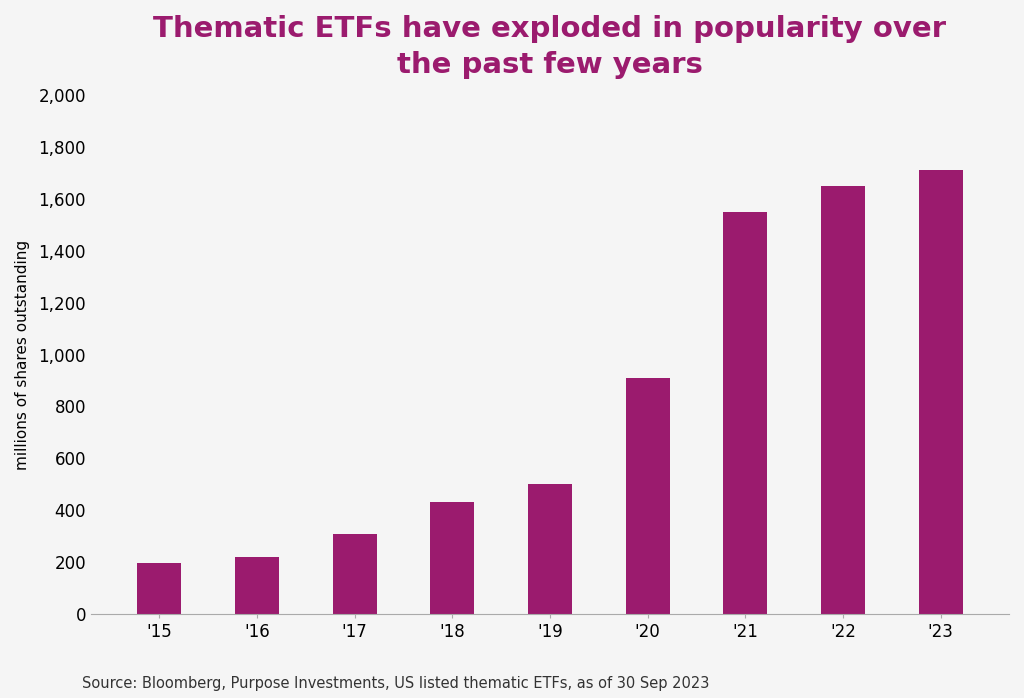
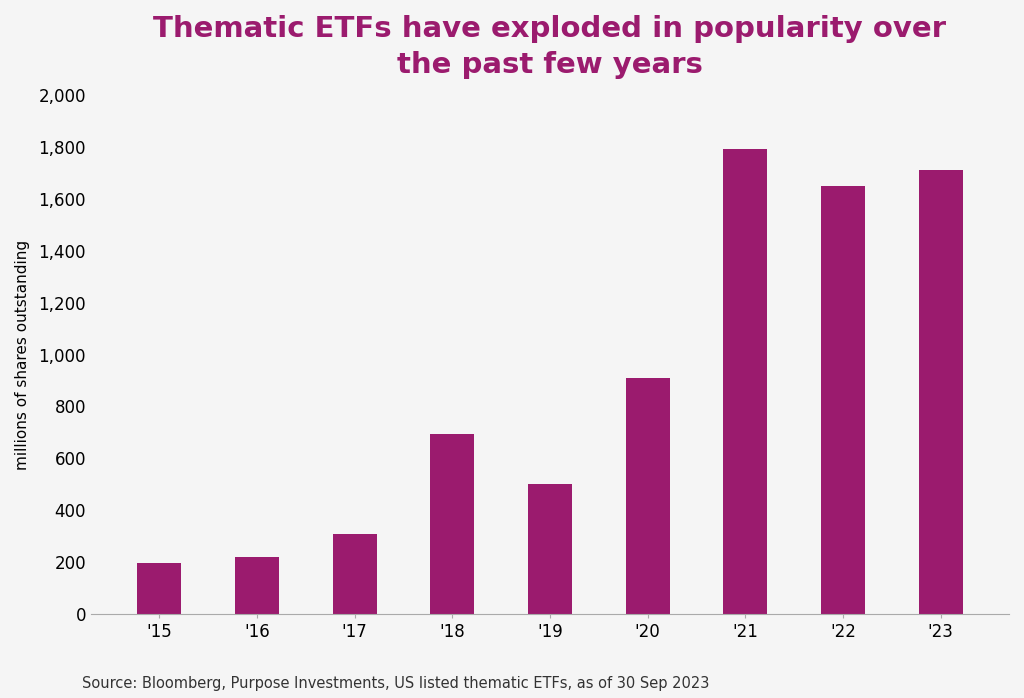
'18: 430 -> 695
'21: 1,550 -> 1,790
